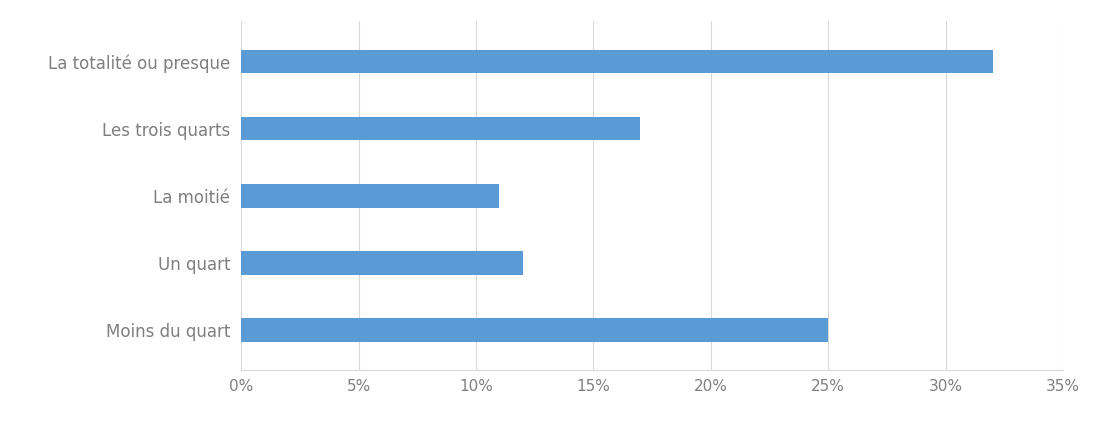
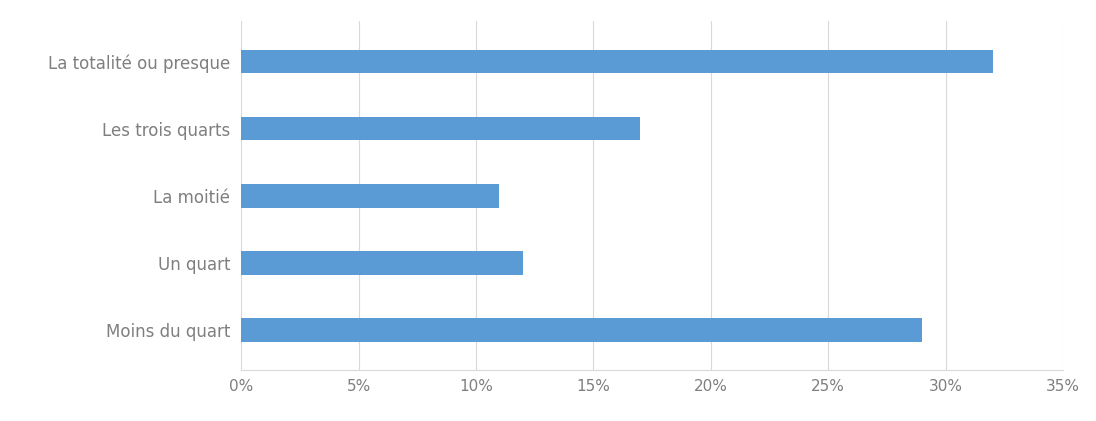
Moins du quart: 25% -> 29%
